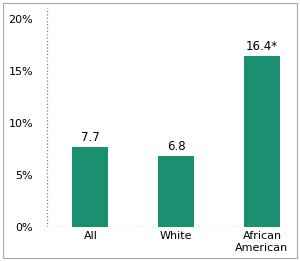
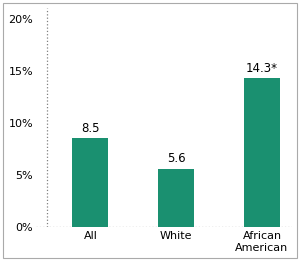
All: 7.7 -> 8.5
White: 6.8 -> 5.6
African American: 16.4* -> 14.3*
